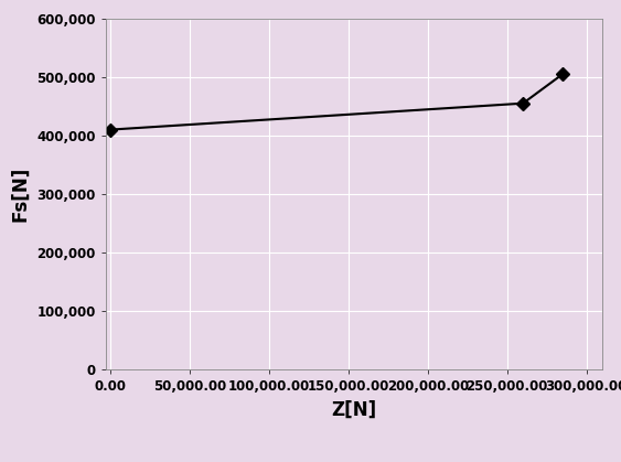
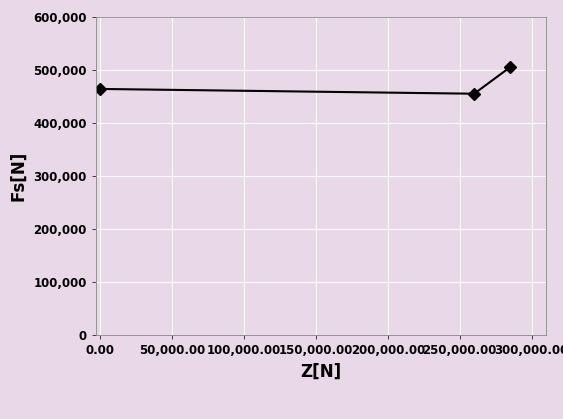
0.00: 410,000 -> 464,000
